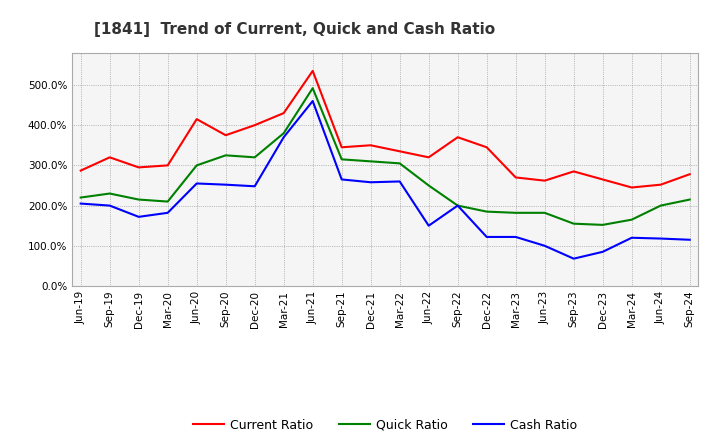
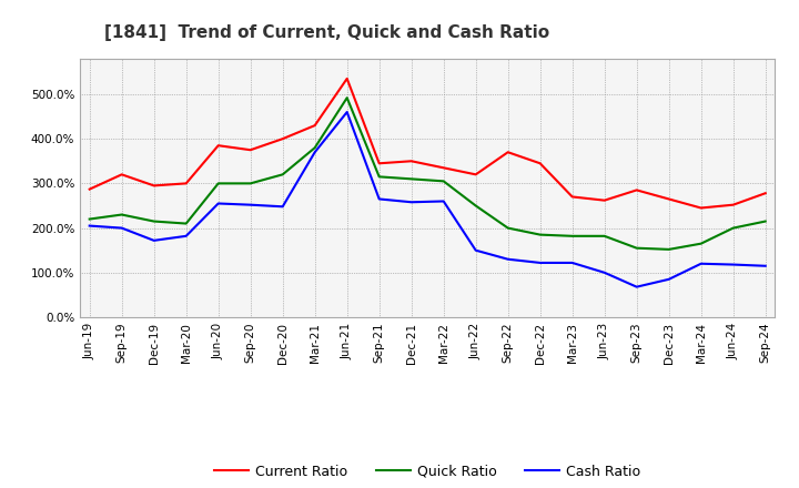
Current Ratio/Jun-20: 415% -> 385%
Quick Ratio/Sep-20: 325% -> 300%
Cash Ratio/Sep-22: 200% -> 130%
